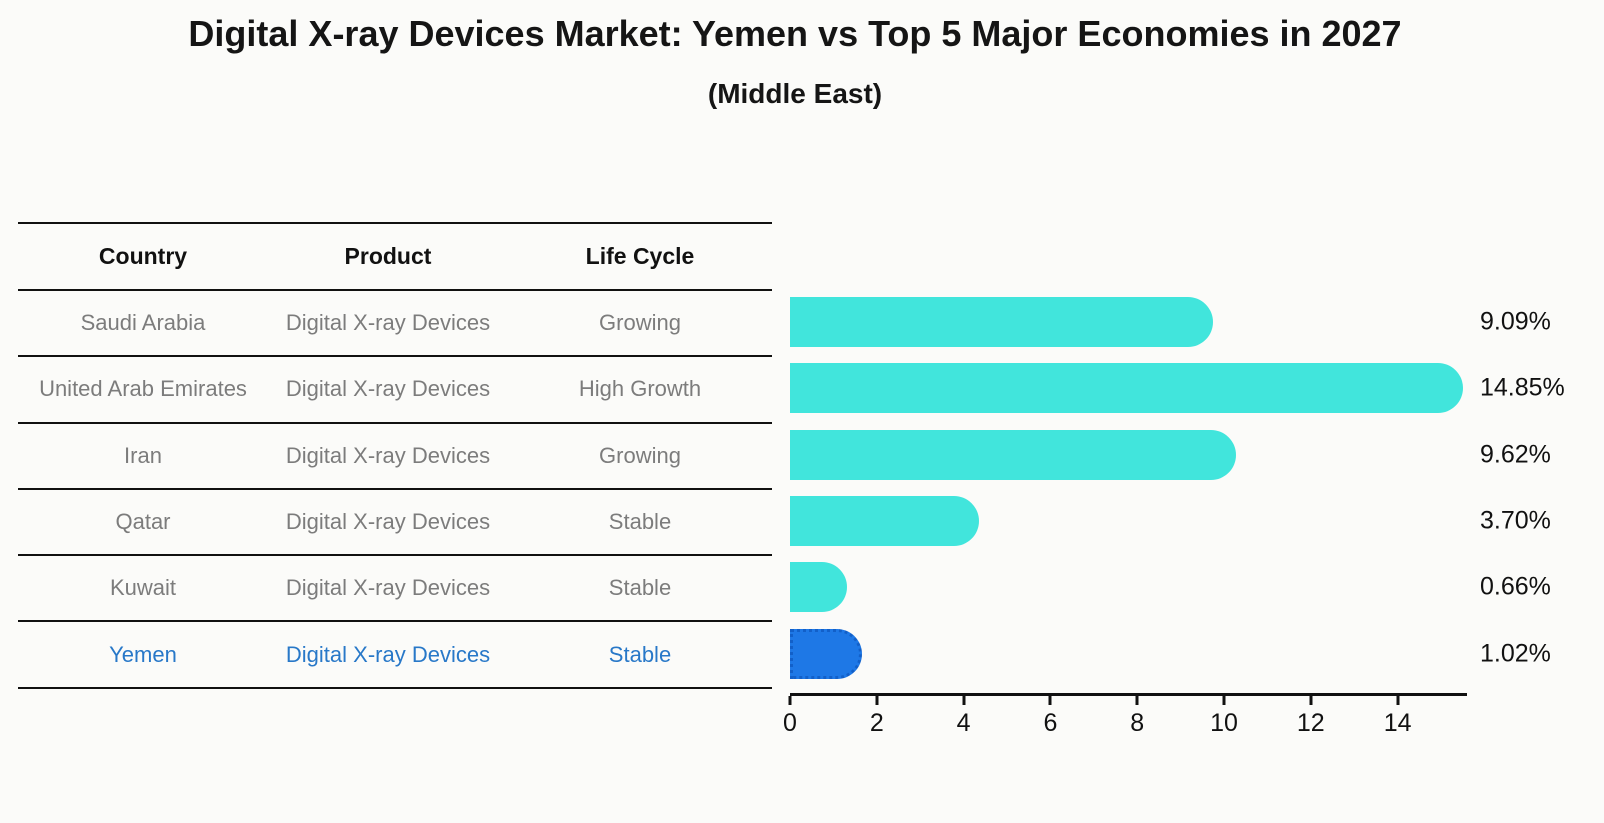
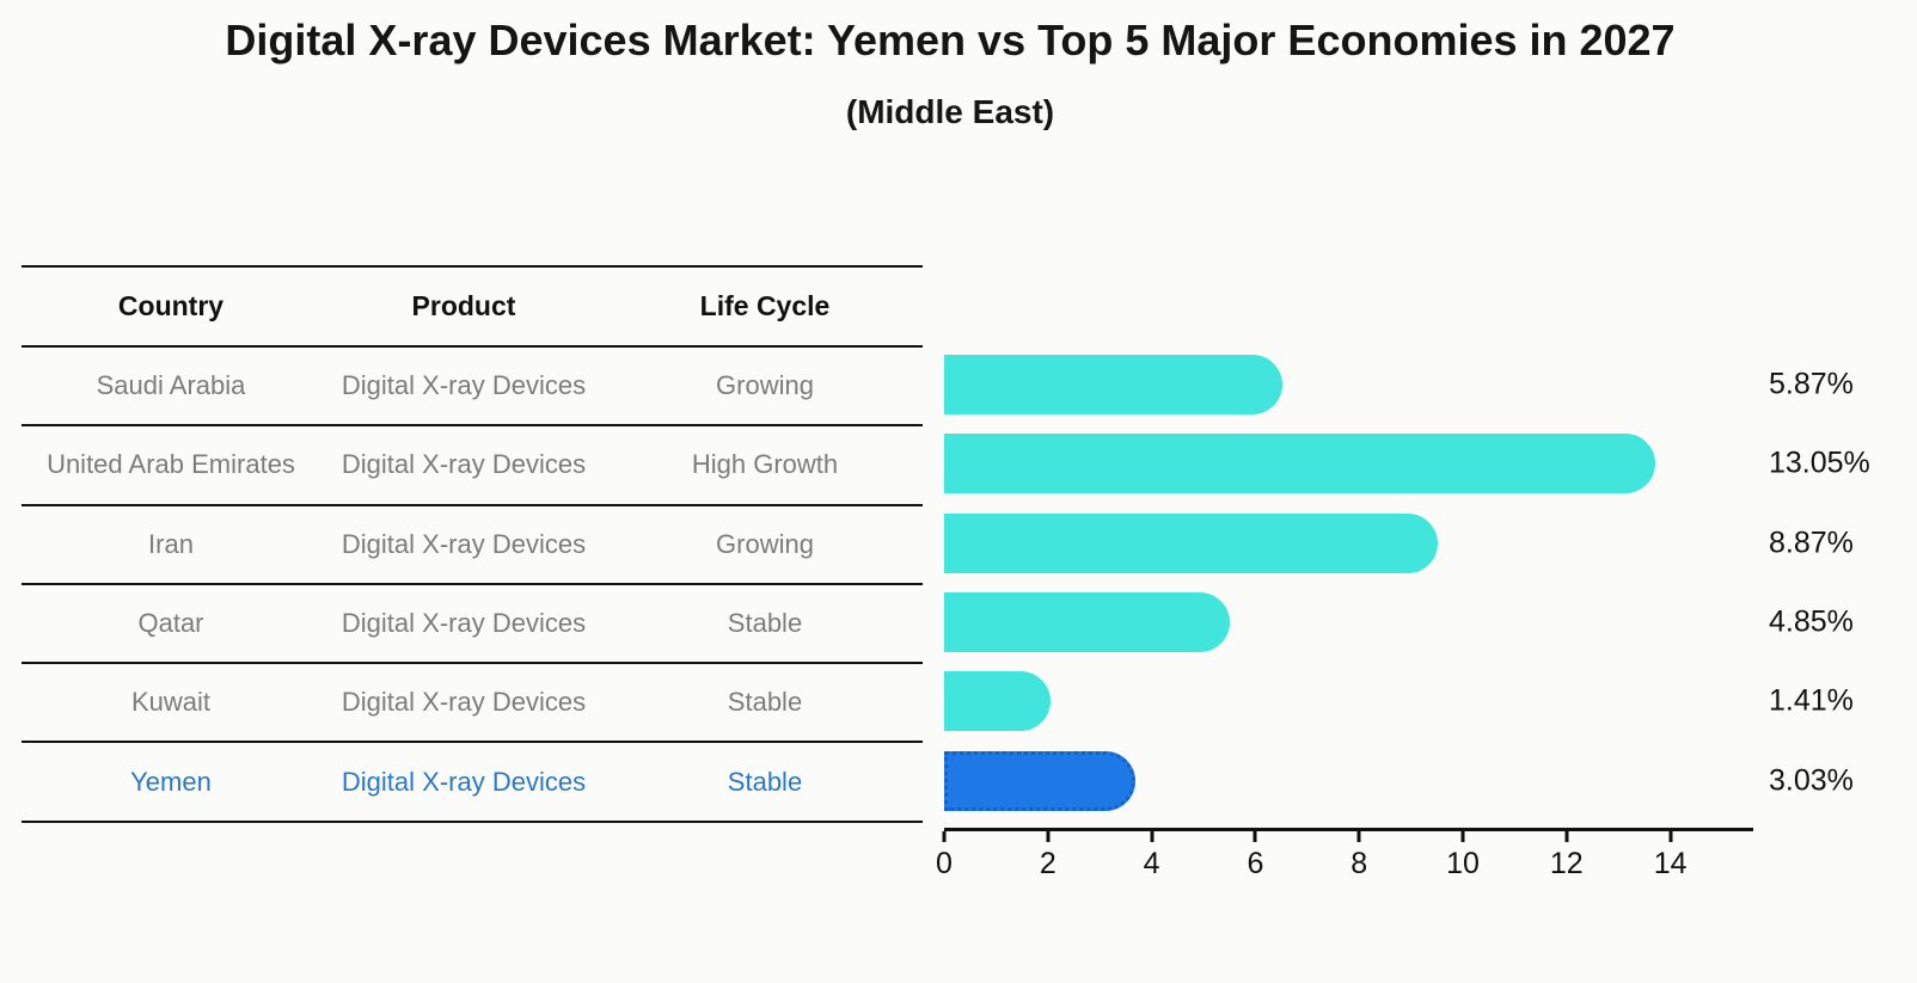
Saudi Arabia: 9.09% -> 5.87%
United Arab Emirates: 14.85% -> 13.05%
Iran: 9.62% -> 8.87%
Qatar: 3.70% -> 4.85%
Kuwait: 0.66% -> 1.41%
Yemen: 1.02% -> 3.03%
